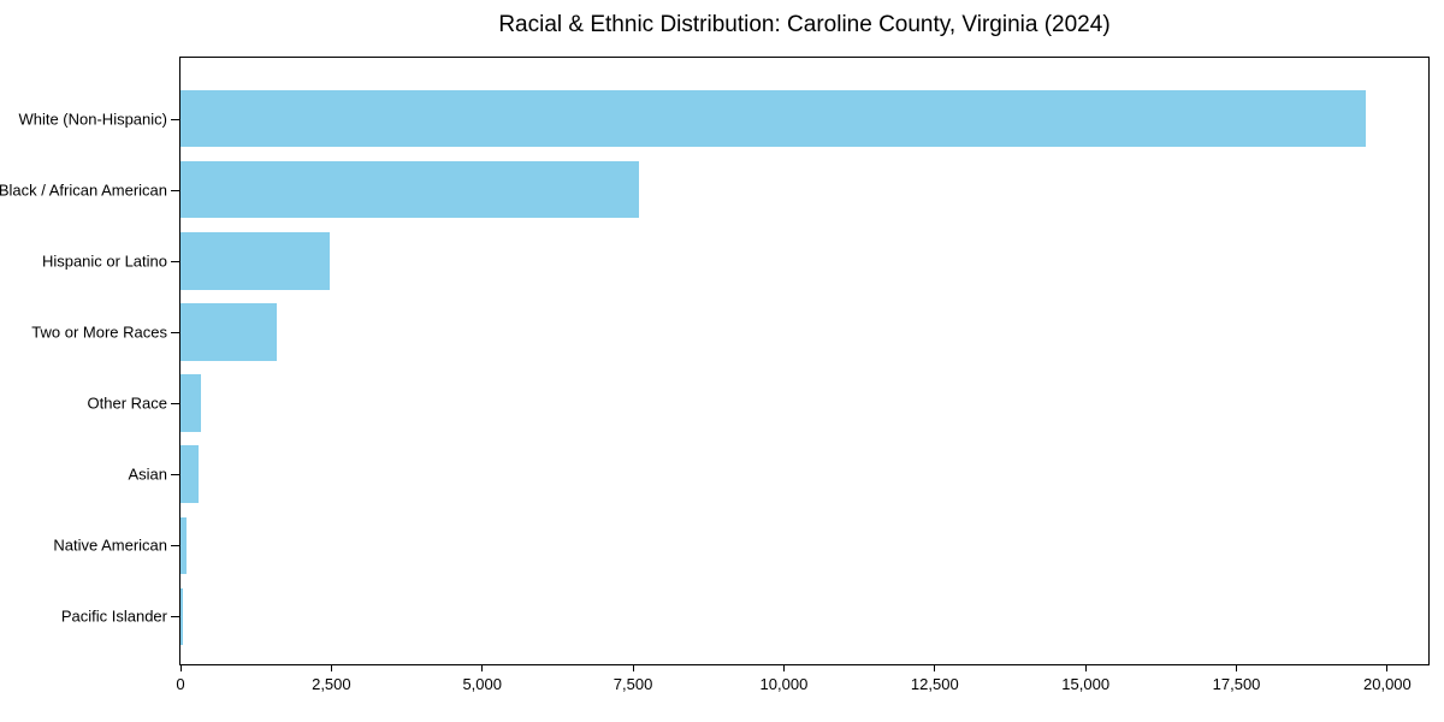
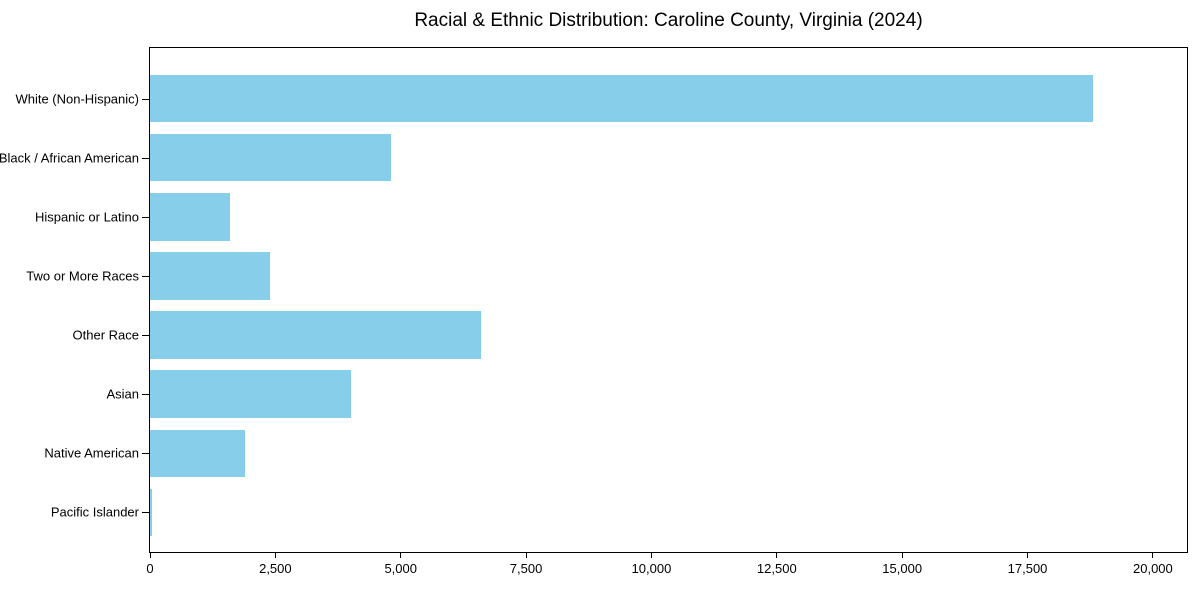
White (Non-Hispanic): 19600 -> 18800
Black / African American: 7600 -> 4800
Hispanic or Latino: 2500 -> 1600
Two or More Races: 1600 -> 2400
Other Race: 300 -> 6600
Asian: 300 -> 4000
Native American: 100 -> 1900
